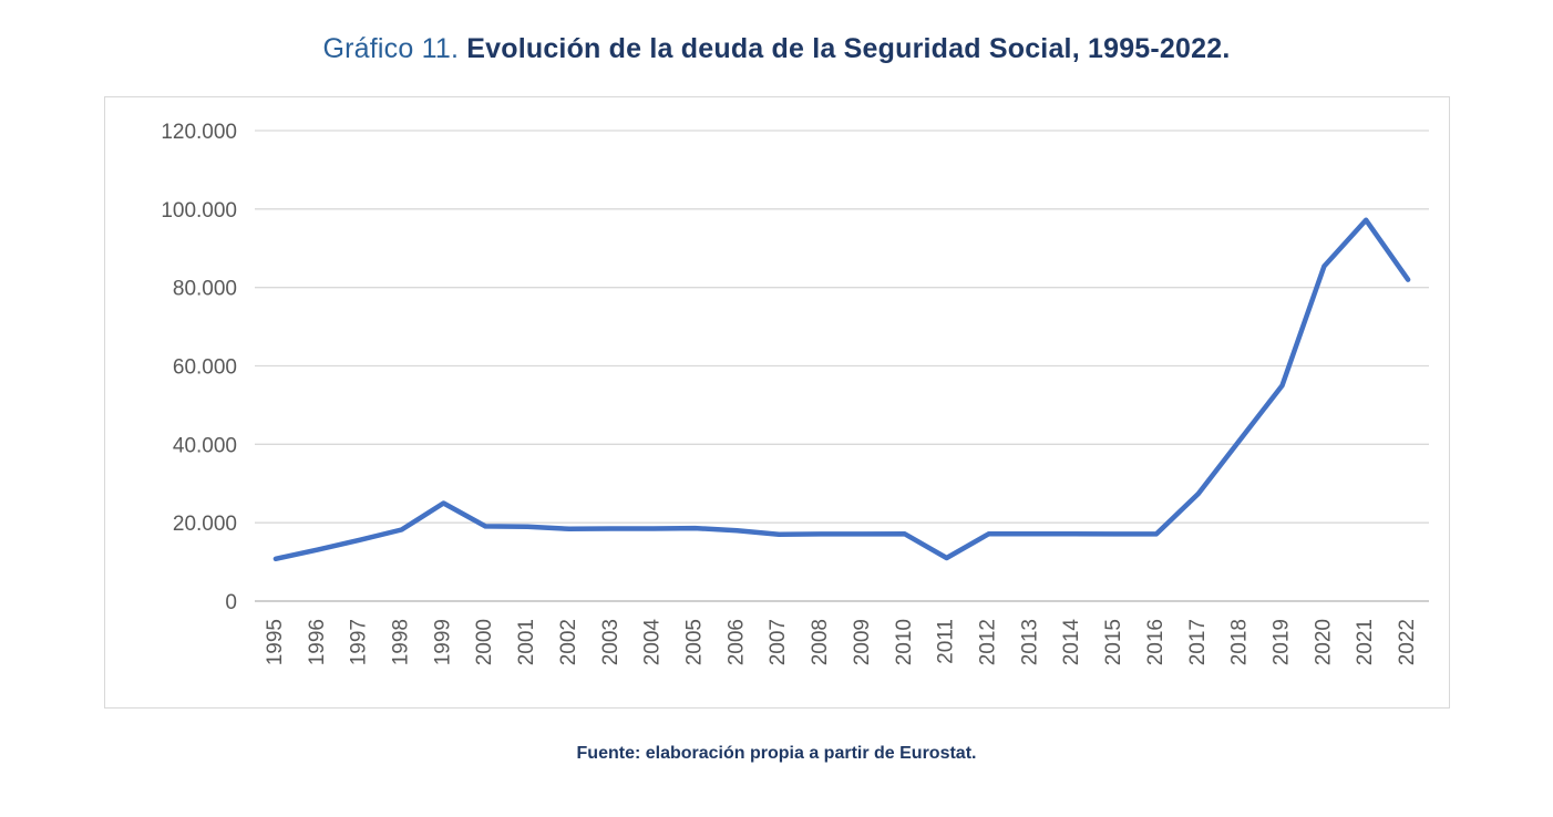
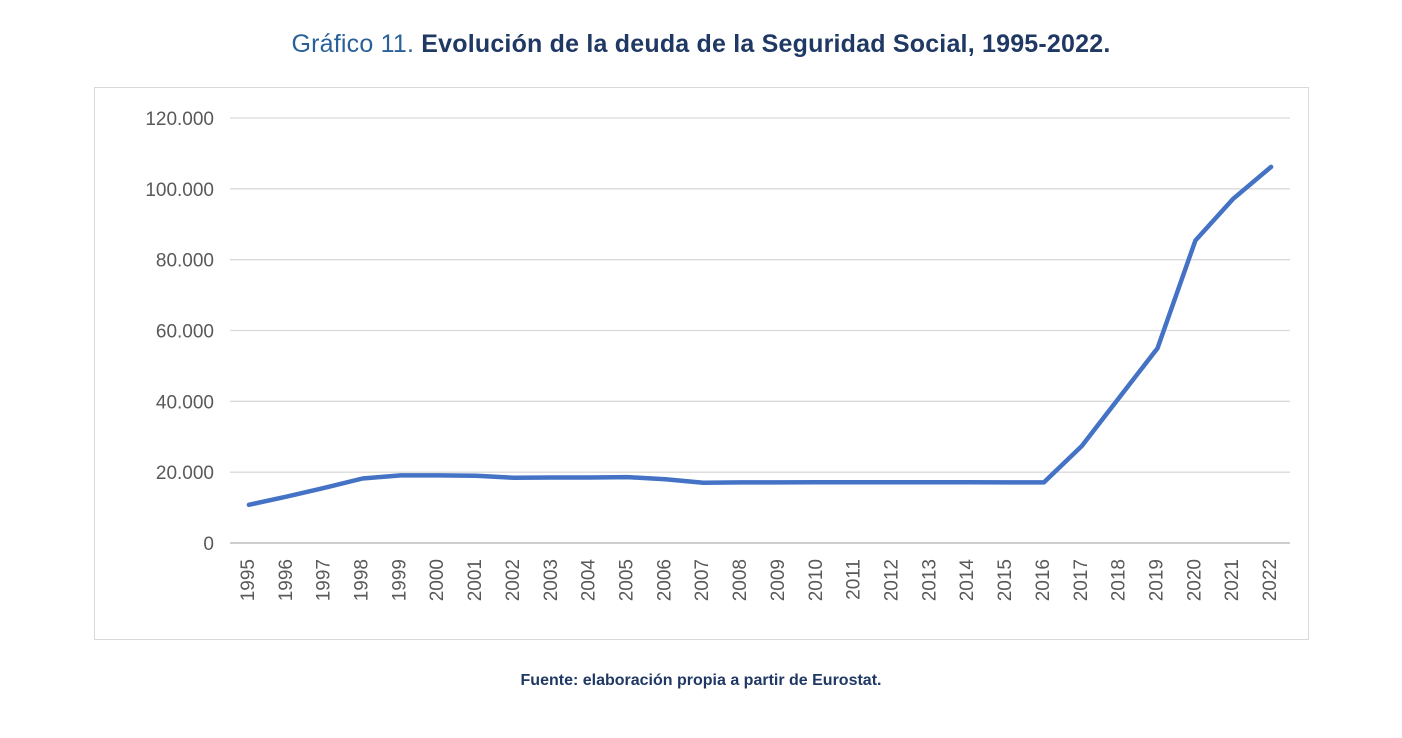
1999: 25000 -> 19000
2011: 11000 -> 17000
2022: 82000 -> 106000
